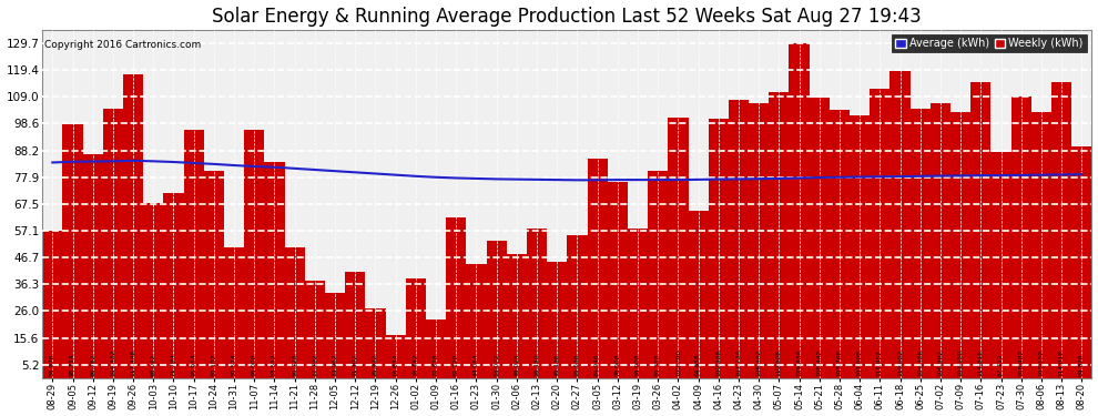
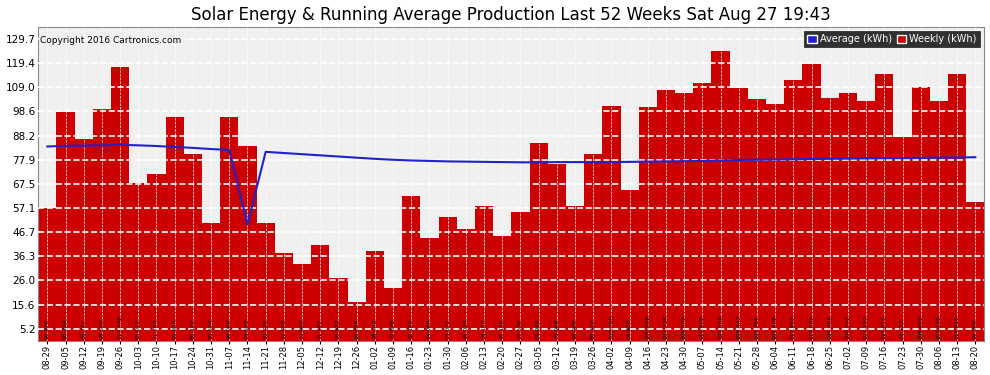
Weekly (kWh)/09-19: 104.4 -> 99.5
Average (kWh)/11-14: 81.7 -> 50.0
Weekly (kWh)/05-14: 129.4 -> 124.5
Weekly (kWh)/08-20: 89.8 -> 59.5
